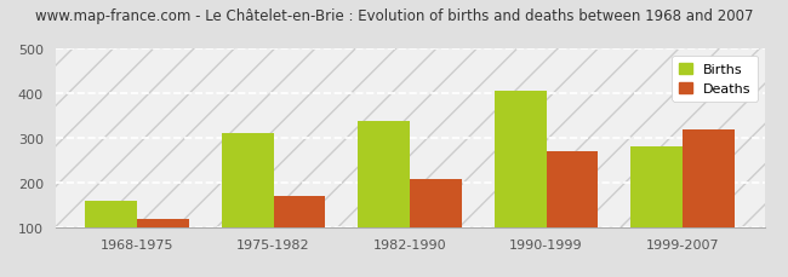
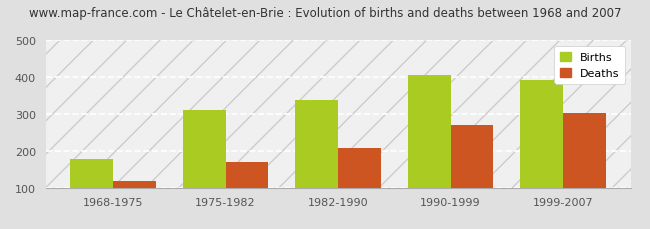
Births/1968-1975: 160 -> 178
Births/1999-2007: 280 -> 392
Deaths/1999-2007: 320 -> 304
